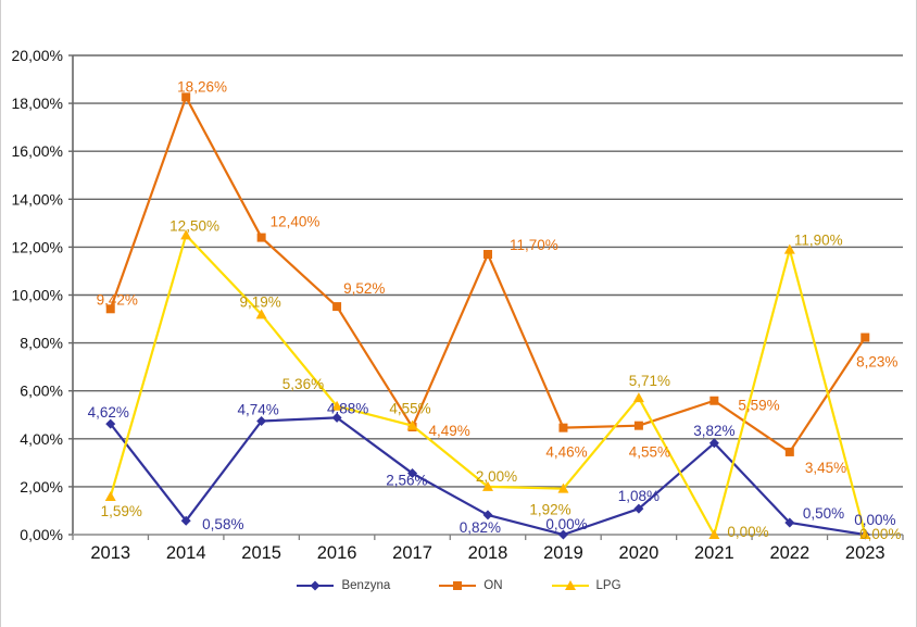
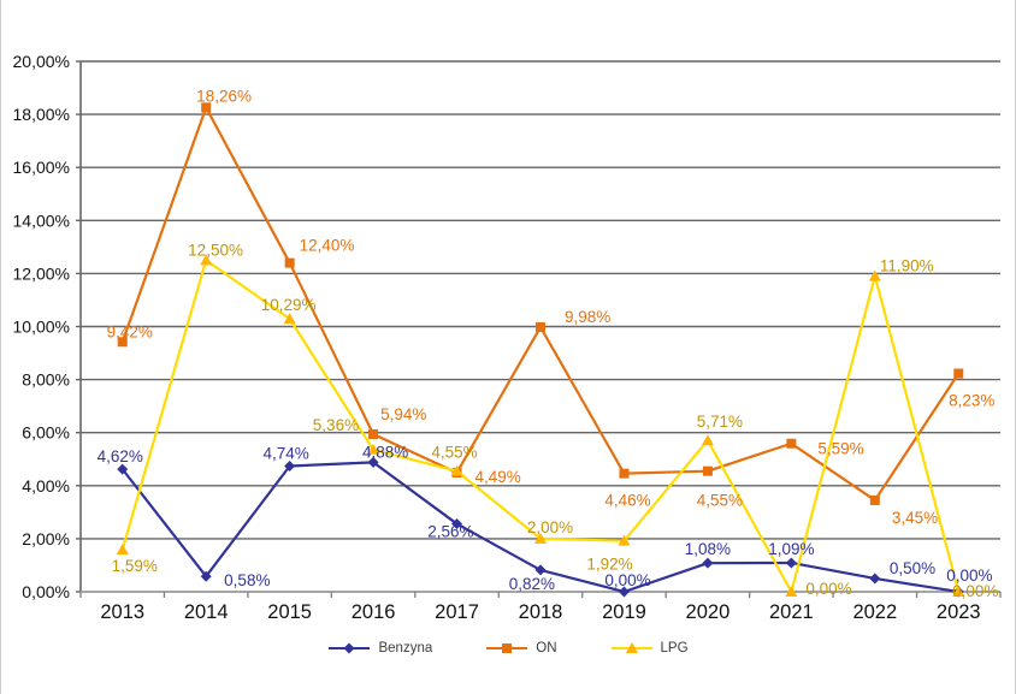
LPG/2015: 9,19% -> 10,29%
ON/2016: 9,52% -> 5,94%
ON/2018: 11,70% -> 9,98%
Benzyna/2021: 3,82% -> 1,09%
